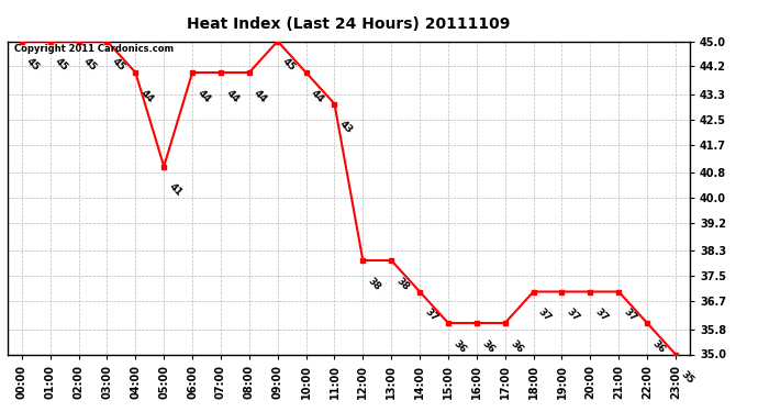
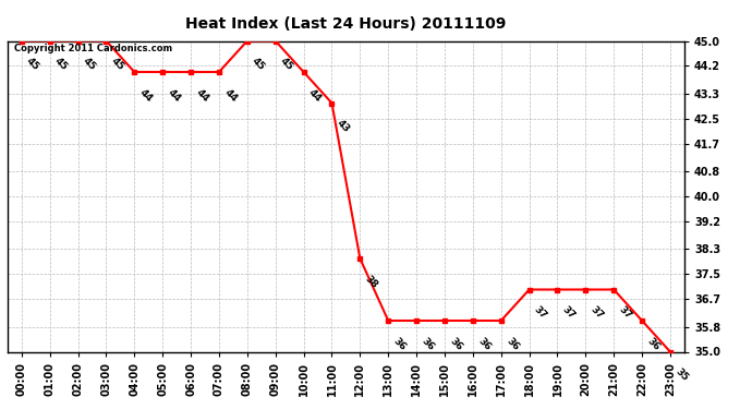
05:00: 41 -> 44
08:00: 44 -> 45
13:00: 38 -> 36
14:00: 37 -> 36
